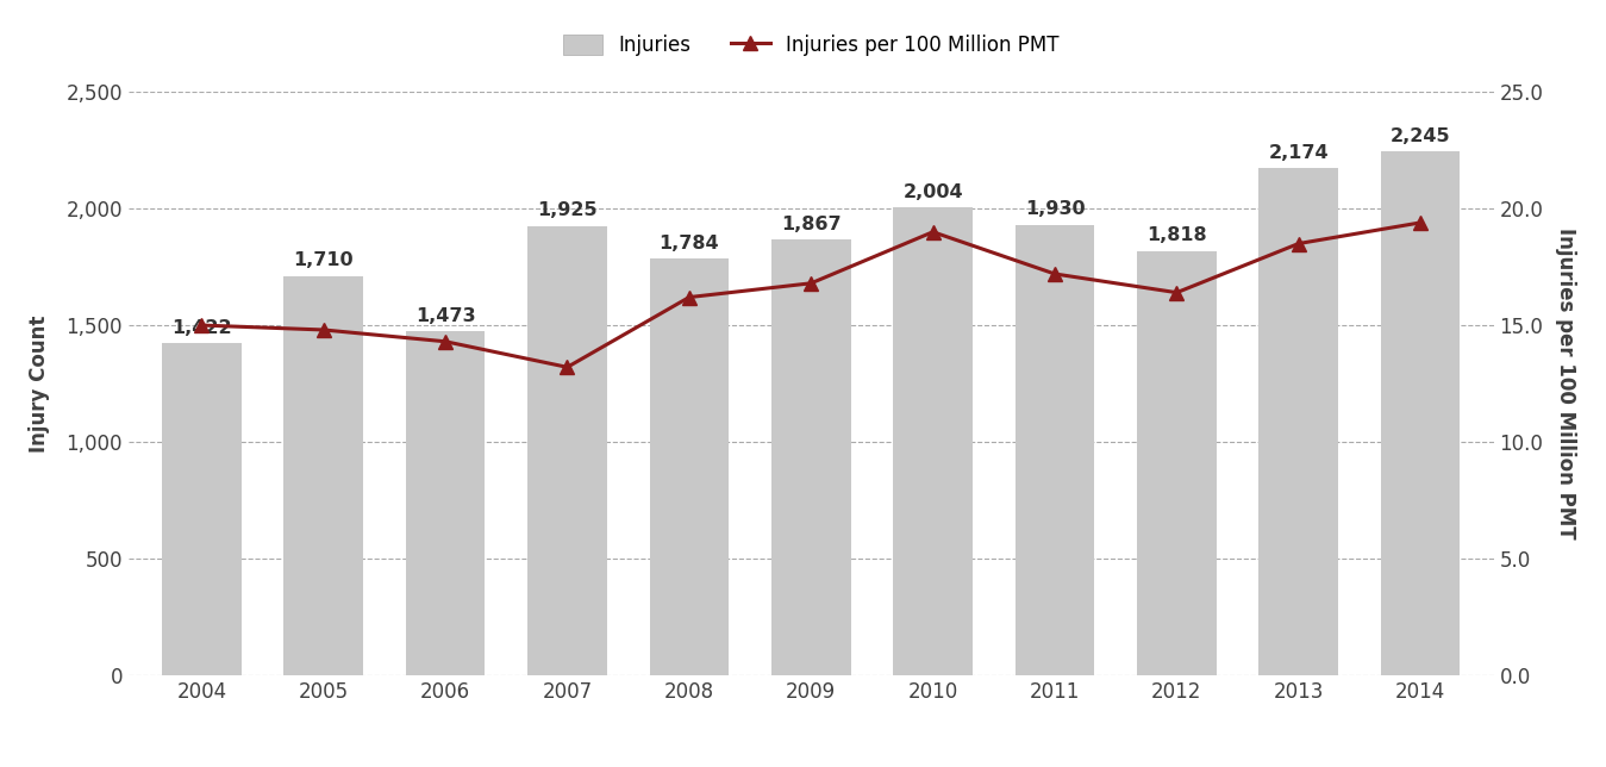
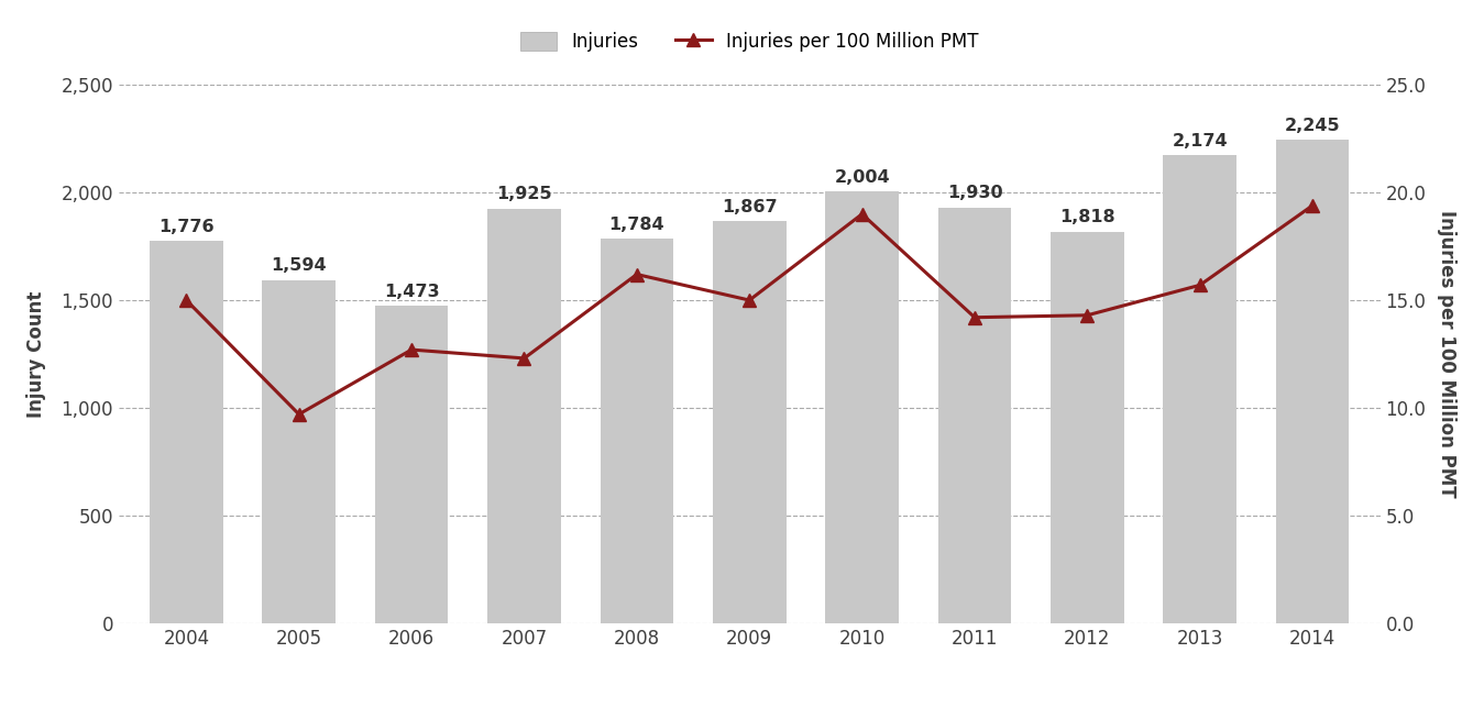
Injuries/2004: 1,422 -> 1,776
Injuries/2005: 1,710 -> 1,594
Injuries per 100 Million PMT/2005: 14.8 -> 9.7
Injuries per 100 Million PMT/2006: 14.3 -> 12.7
Injuries per 100 Million PMT/2007: 13.2 -> 12.3
Injuries per 100 Million PMT/2009: 16.8 -> 15.0
Injuries per 100 Million PMT/2011: 17.2 -> 14.2
Injuries per 100 Million PMT/2012: 16.4 -> 14.3
Injuries per 100 Million PMT/2013: 18.5 -> 15.7
